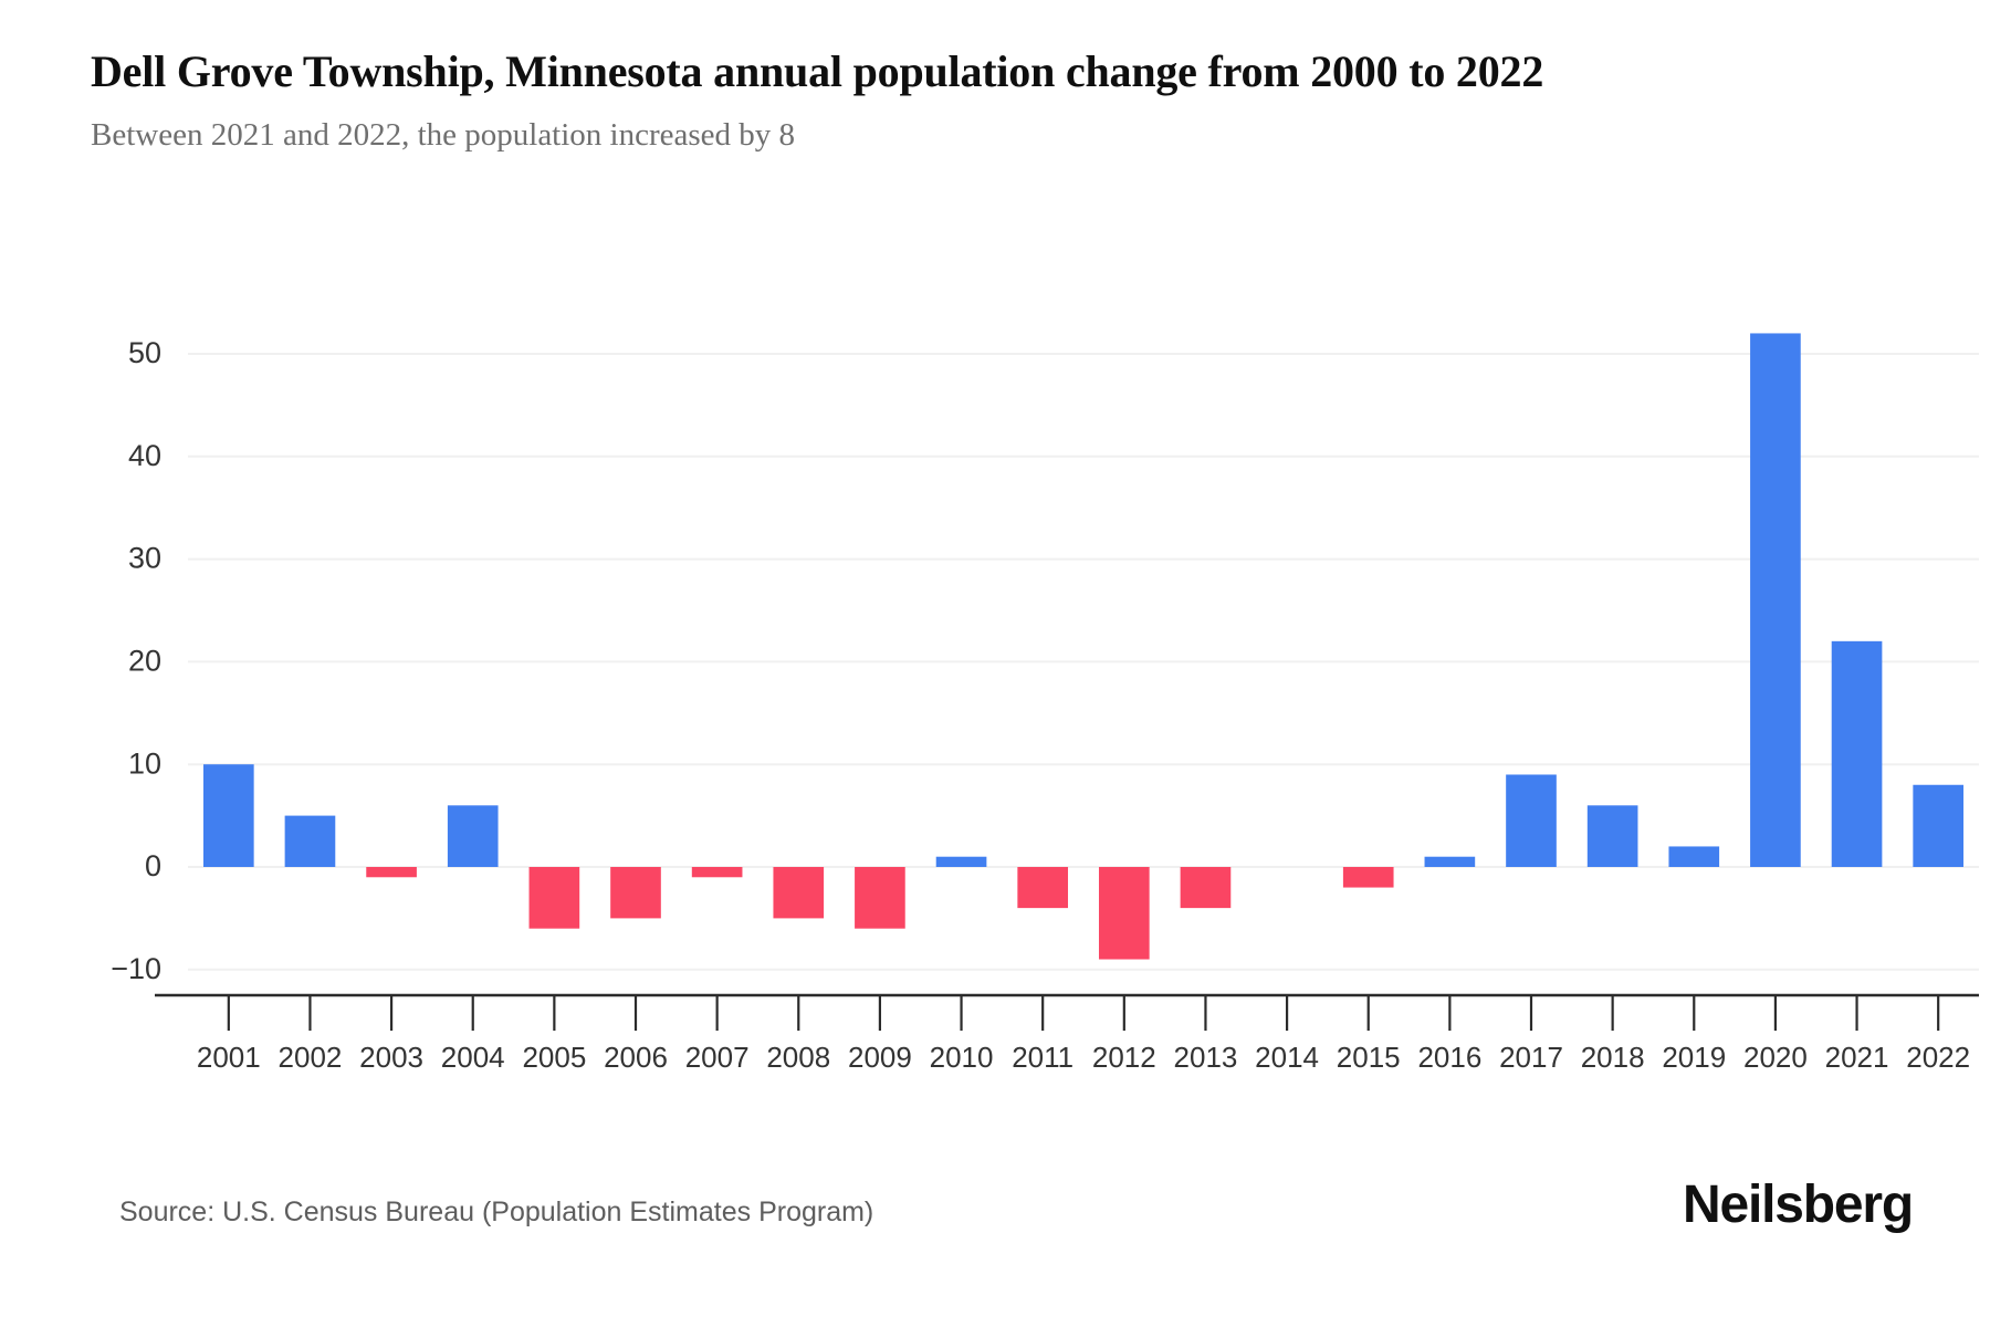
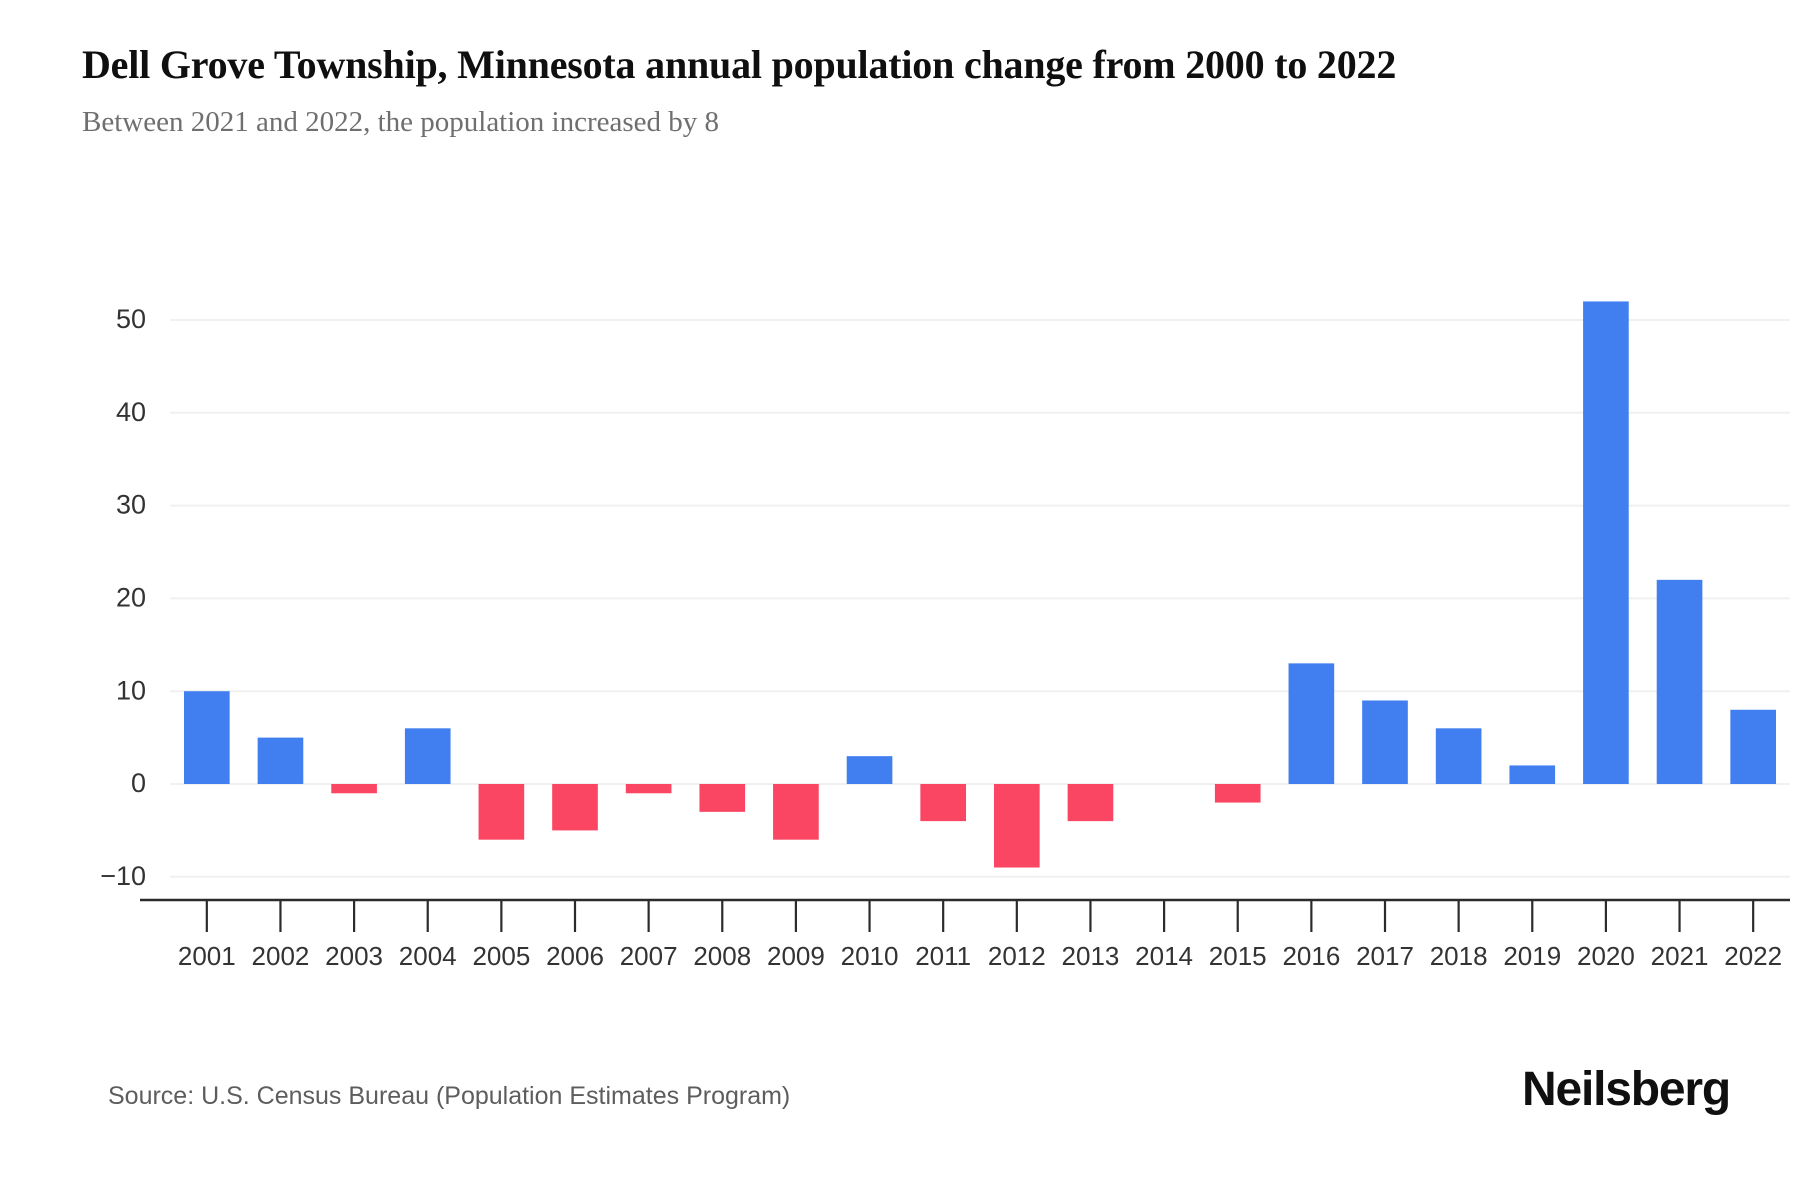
2008: -5 -> -3
2010: 1 -> 3
2016: 1 -> 13
